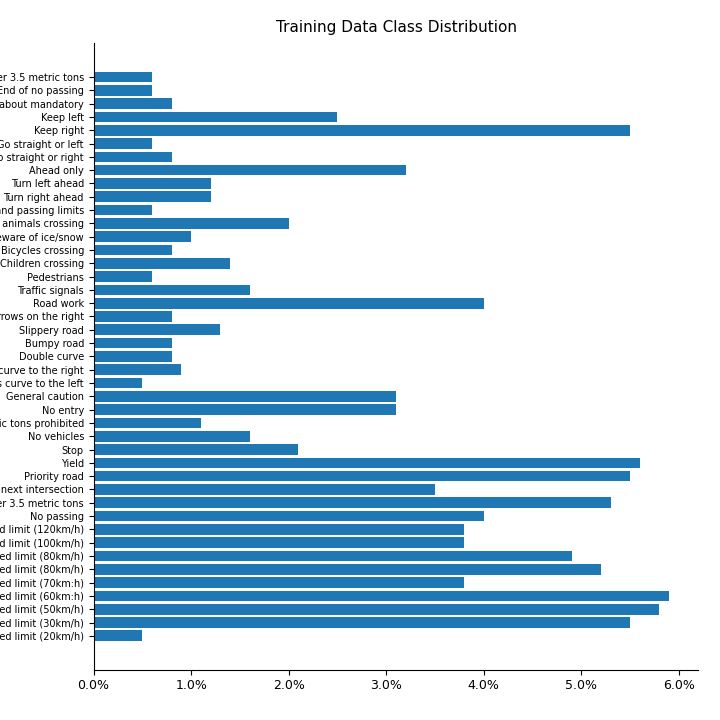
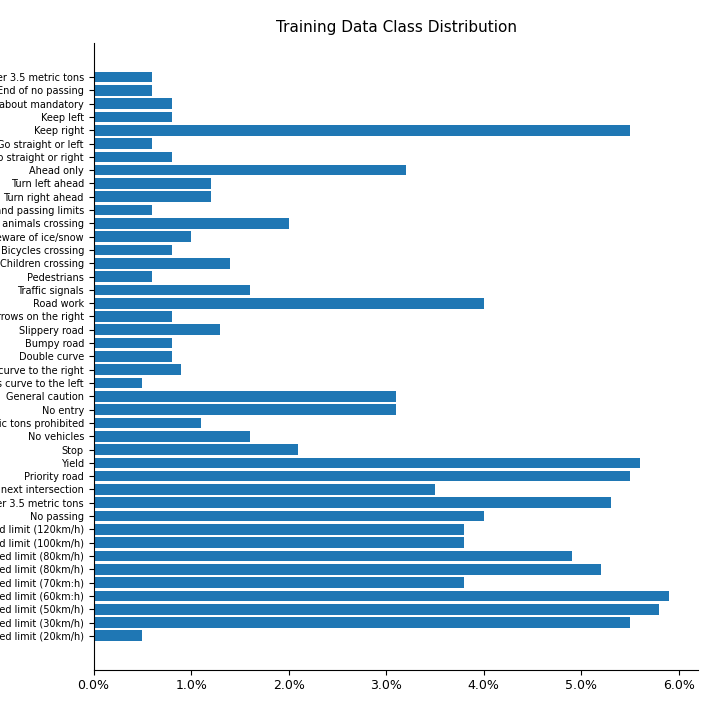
Keep left: 2.5% -> 0.8%
